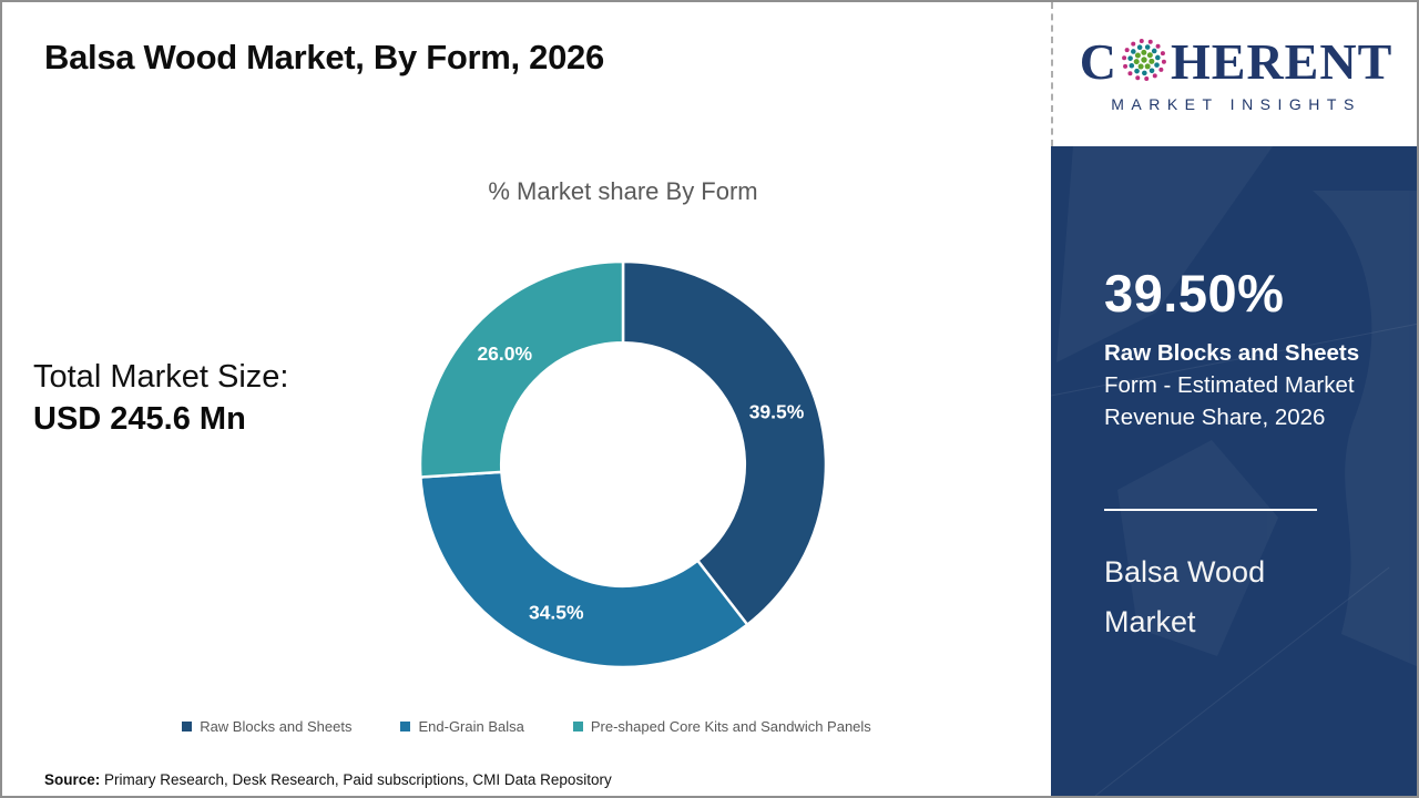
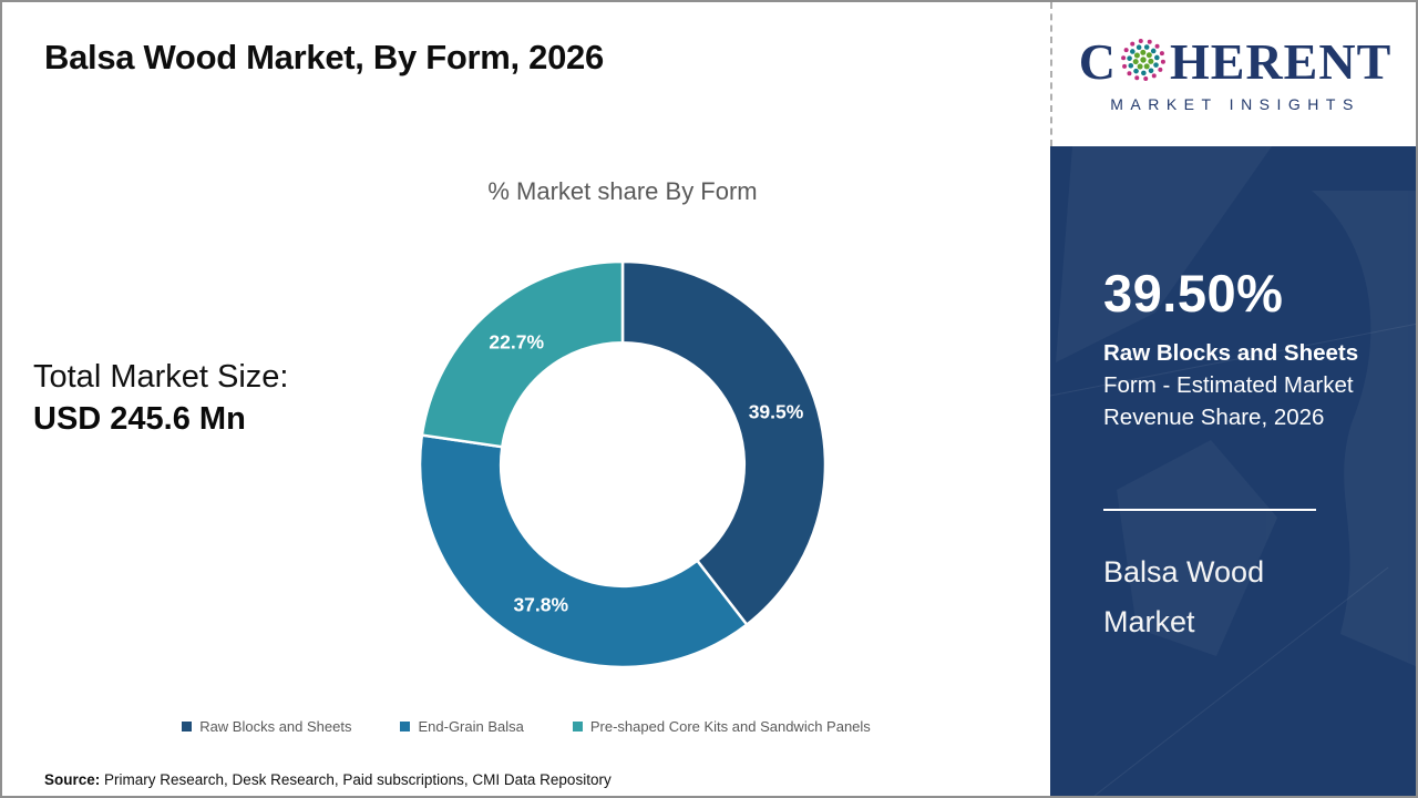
End-Grain Balsa: 34.5% -> 37.8%
Pre-shaped Core Kits and Sandwich Panels: 26.0% -> 22.7%
